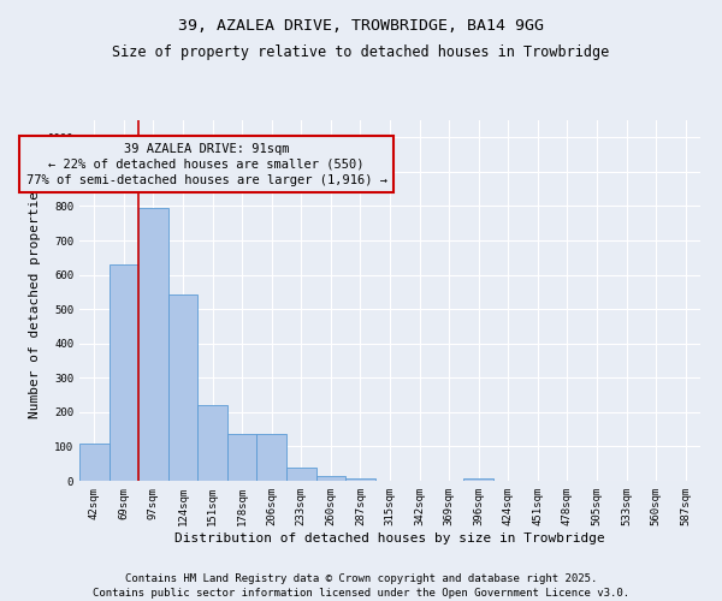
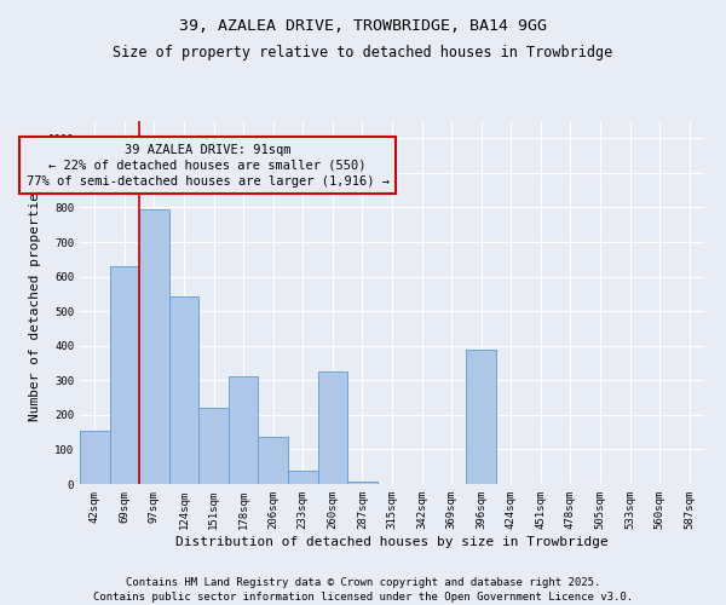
42sqm: 107 -> 155
178sqm: 135 -> 310
260sqm: 15 -> 325
396sqm: 8 -> 390
